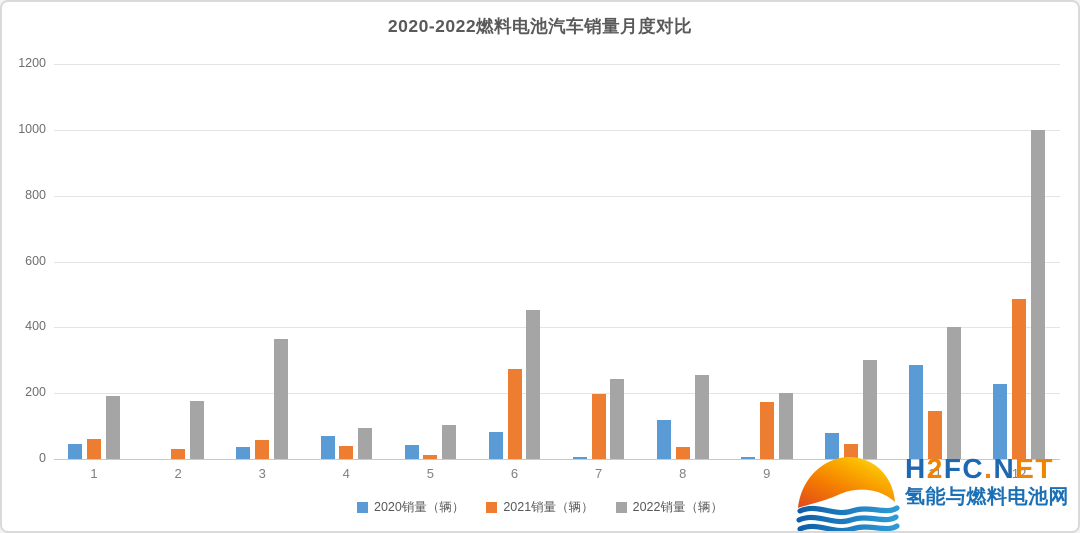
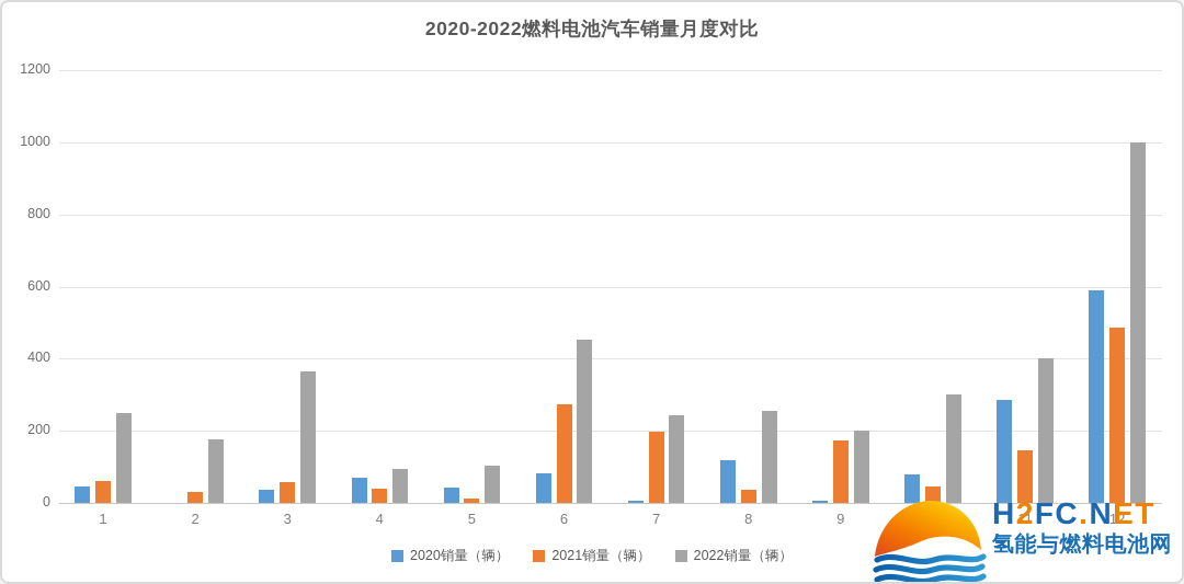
2022销量（辆）/1: 190 -> 250
2020销量（辆）/12: 230 -> 590
